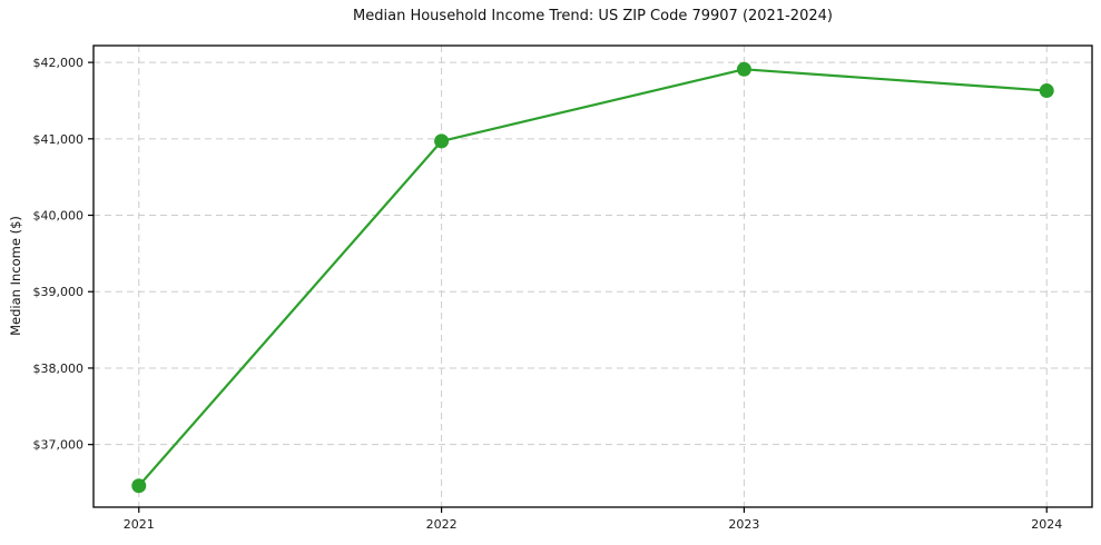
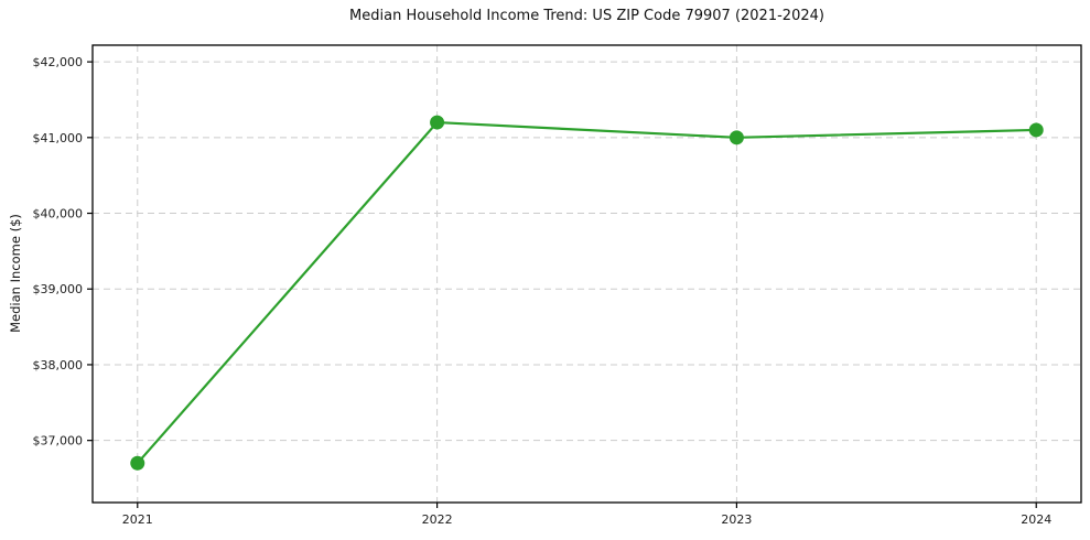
2021: $36500 -> $36700
2022: $41000 -> $41200
2023: $41900 -> $41000
2024: $41600 -> $41100
